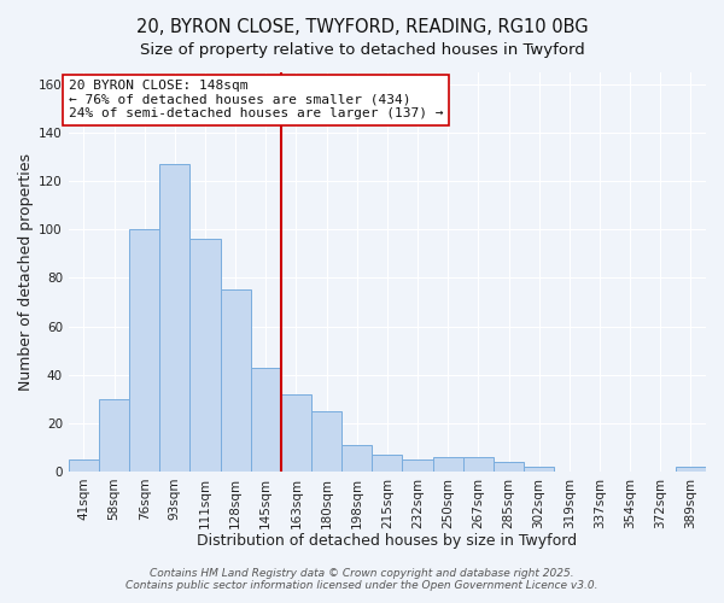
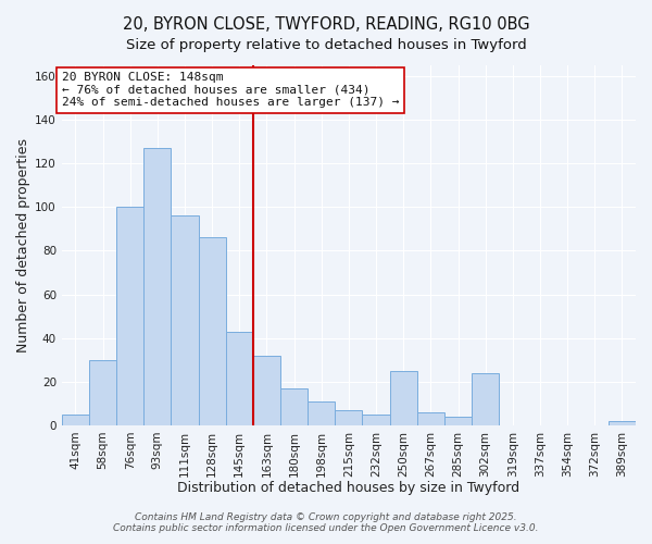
128sqm: 75 -> 86
180sqm: 25 -> 17
250sqm: 6 -> 25
302sqm: 2 -> 24
